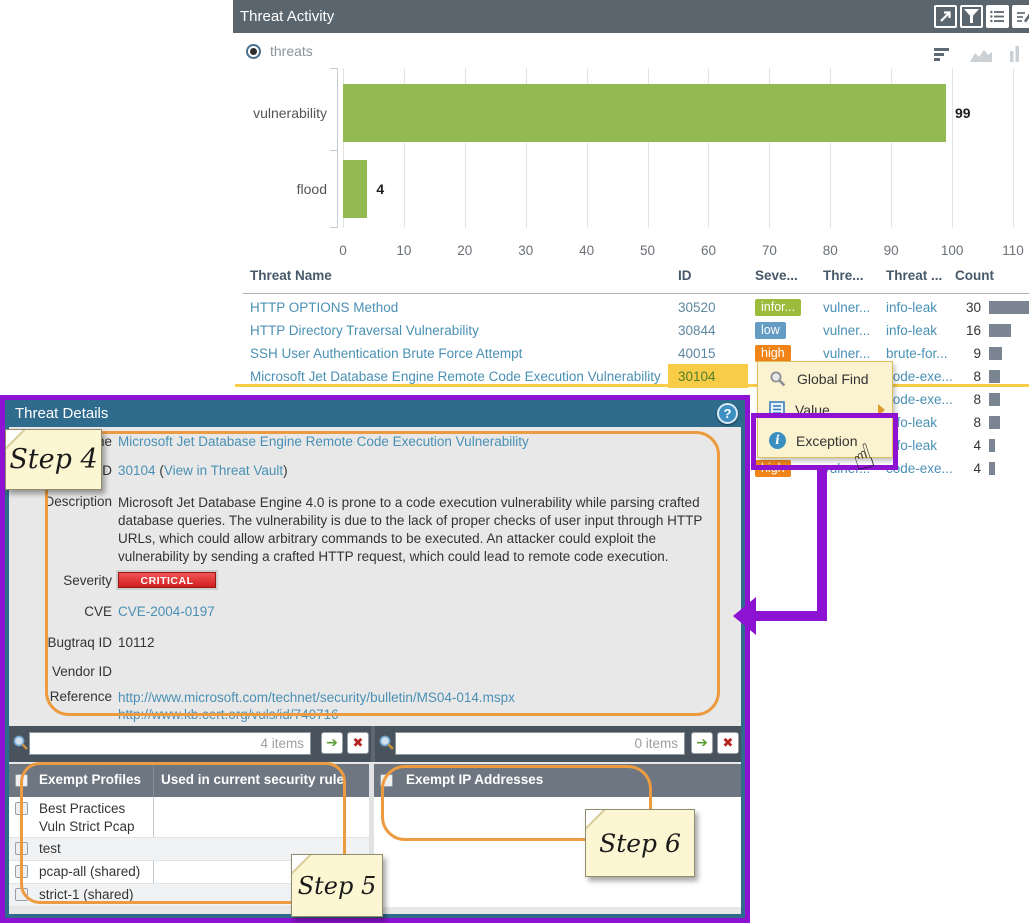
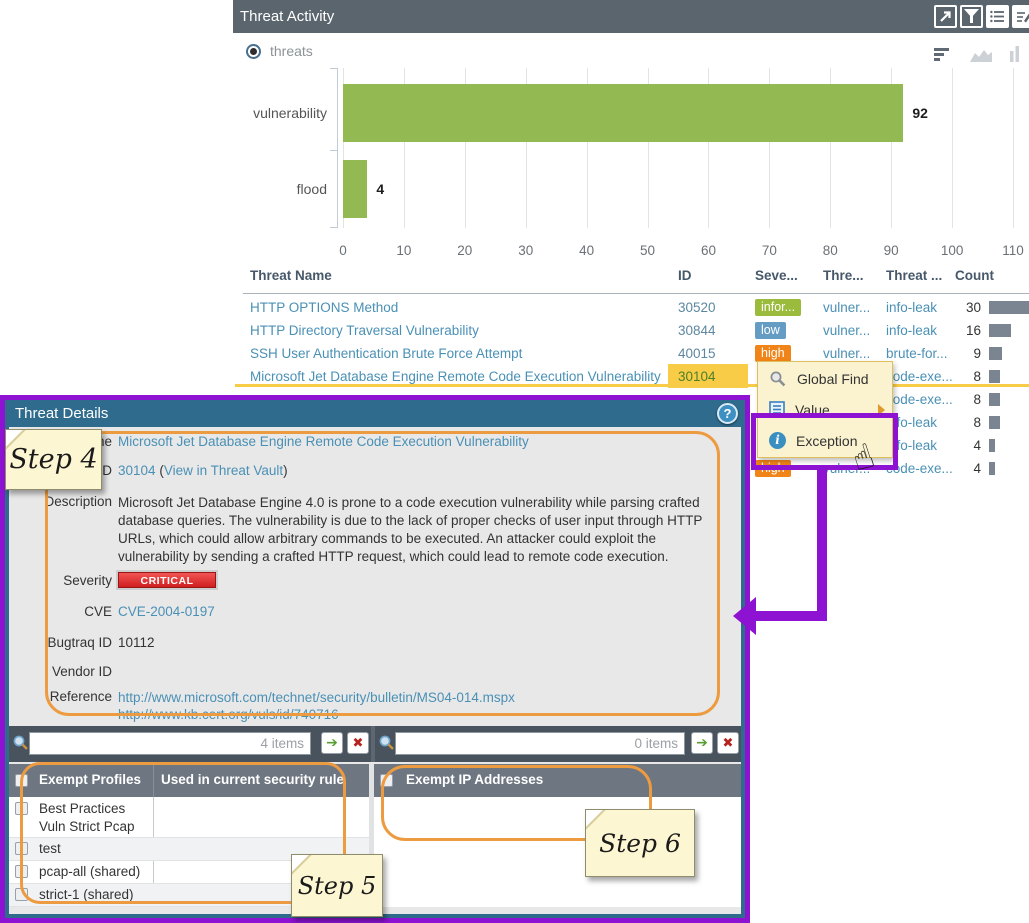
vulnerability: 99 -> 92
